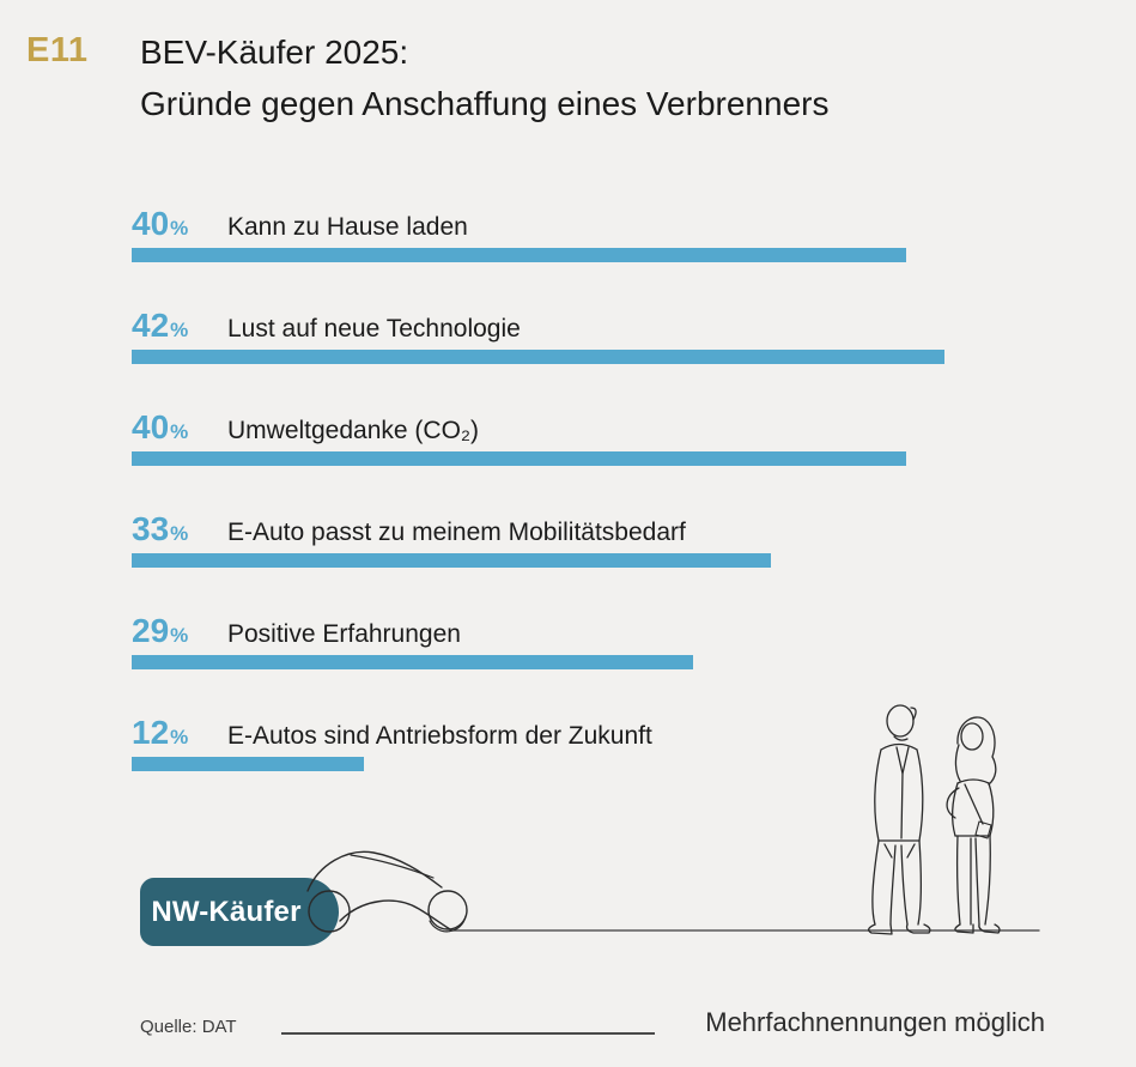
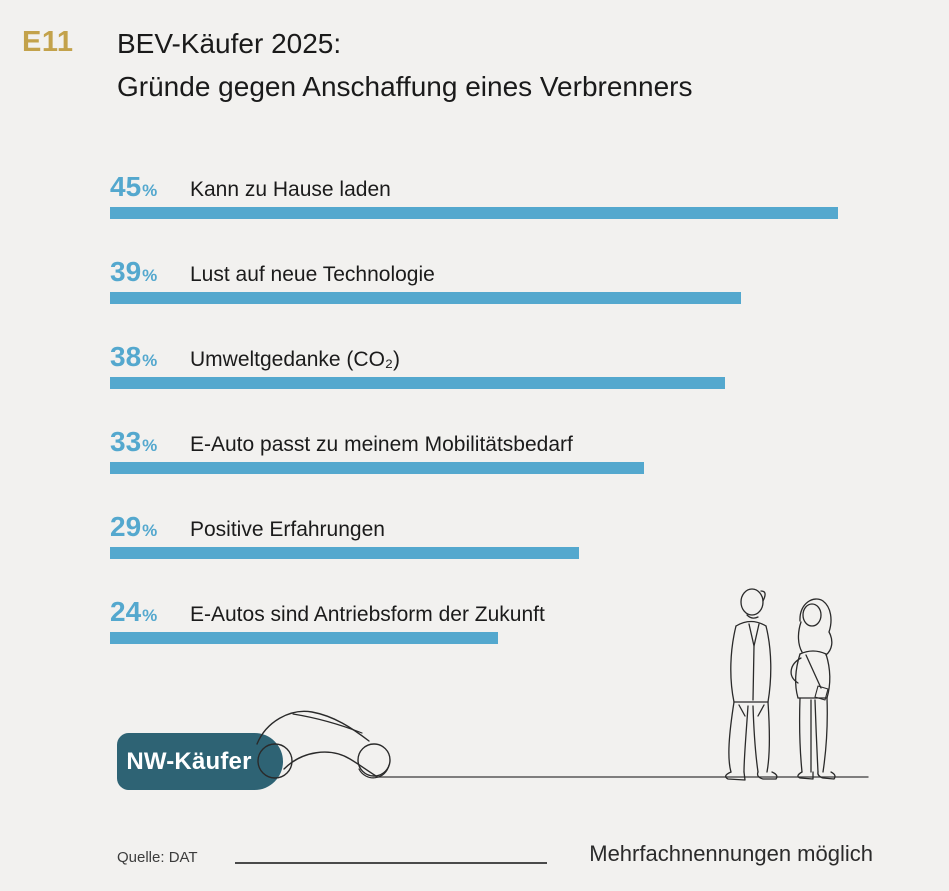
Kann zu Hause laden: 40 -> 45
Lust auf neue Technologie: 42 -> 39
Umweltgedanke (CO₂): 40 -> 38
E-Autos sind Antriebsform der Zukunft: 12 -> 24
